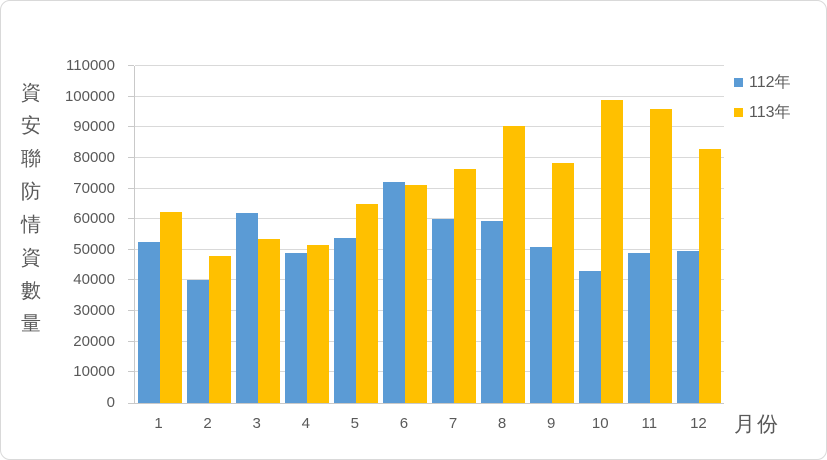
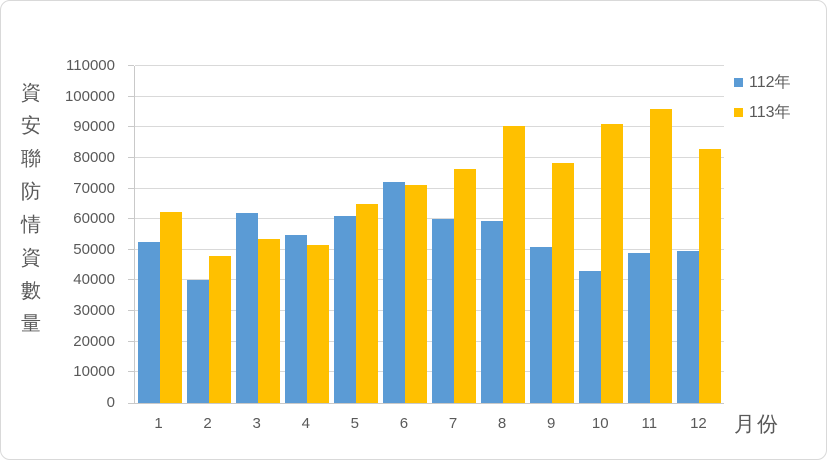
112年/4: 49000 -> 55000
112年/5: 54000 -> 61000
113年/10: 99000 -> 91000
